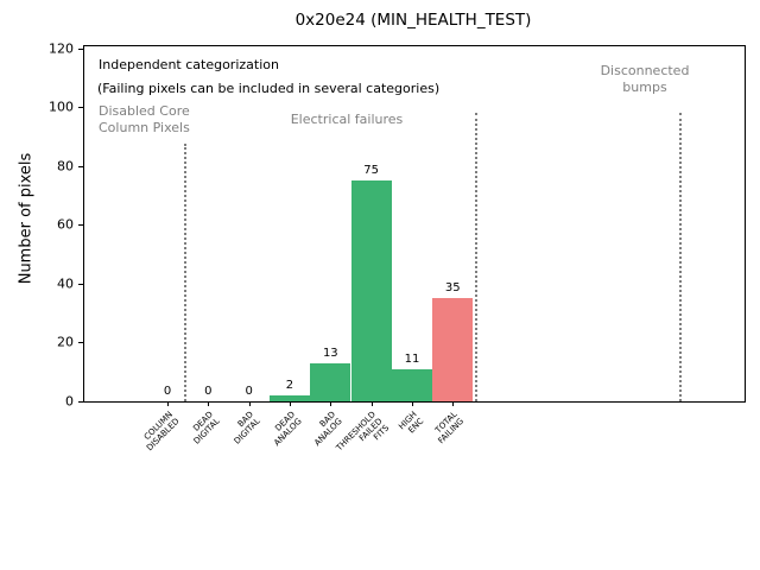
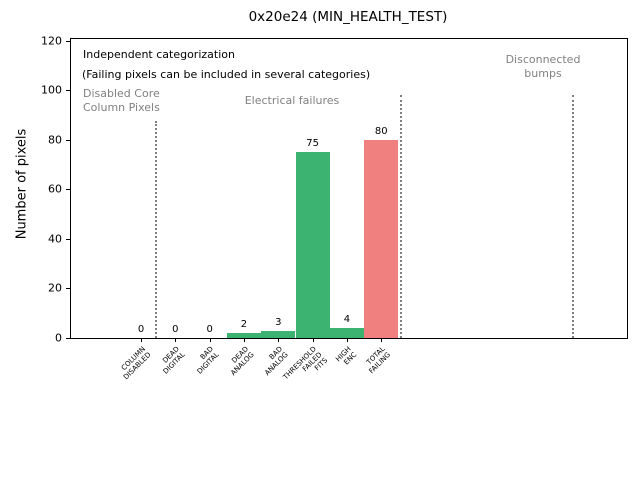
BAD ANALOG: 13 -> 3
HIGH ENC: 11 -> 4
TOTAL FAILING: 35 -> 80
